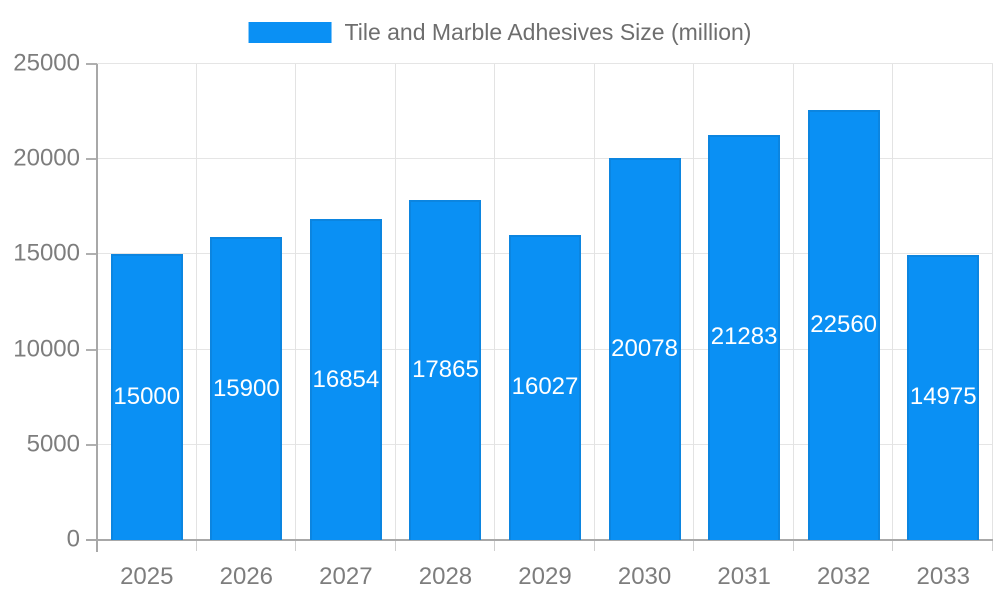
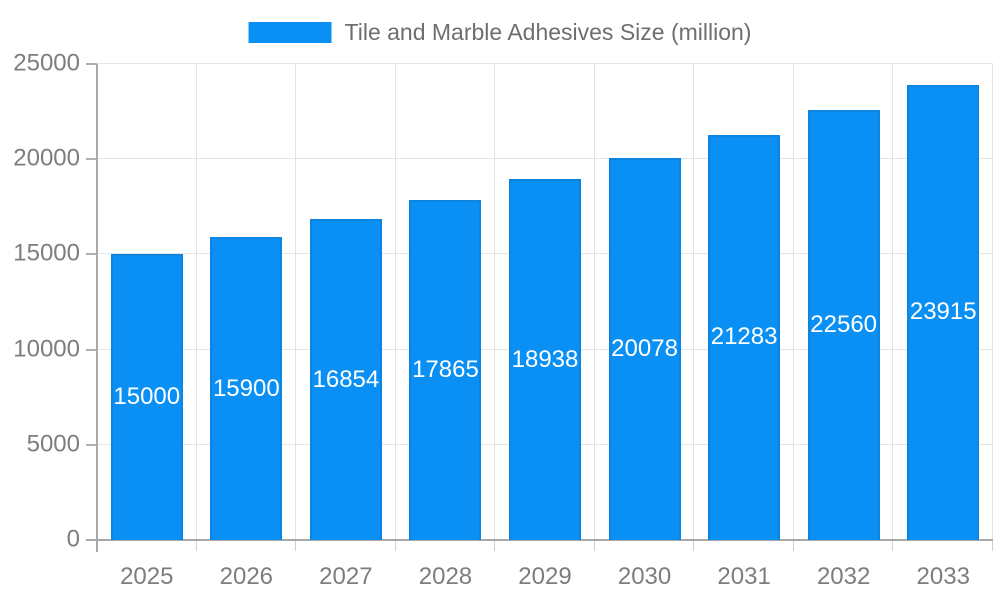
2029: 16027 -> 18938
2033: 14975 -> 23915
